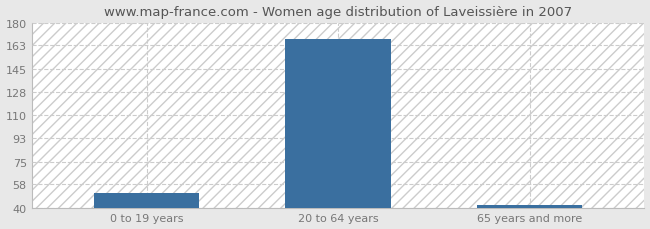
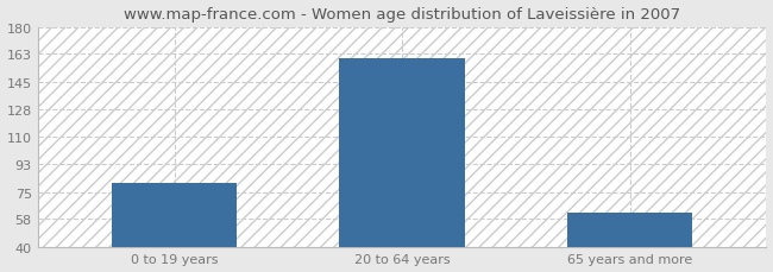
0 to 19 years: 51 -> 81
20 to 64 years: 168 -> 160
65 years and more: 42 -> 62
